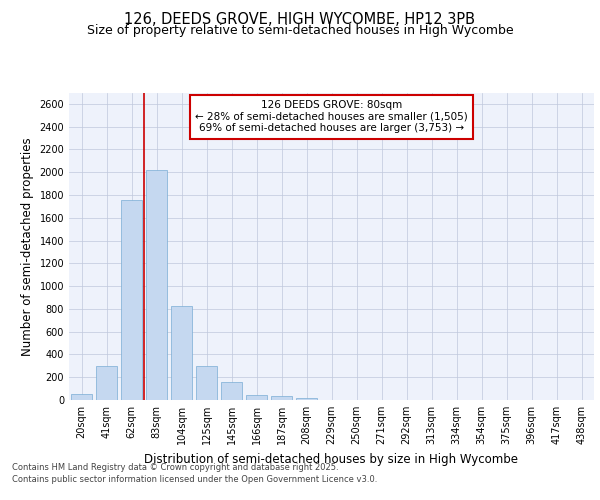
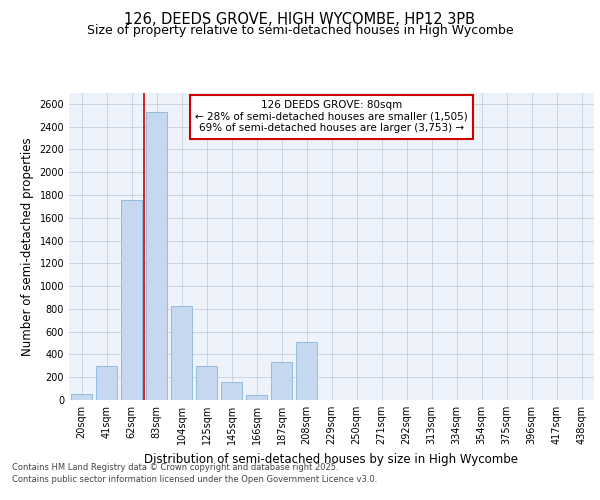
83sqm: 2020 -> 2530
187sqm: 40 -> 330
208sqm: 20 -> 510
